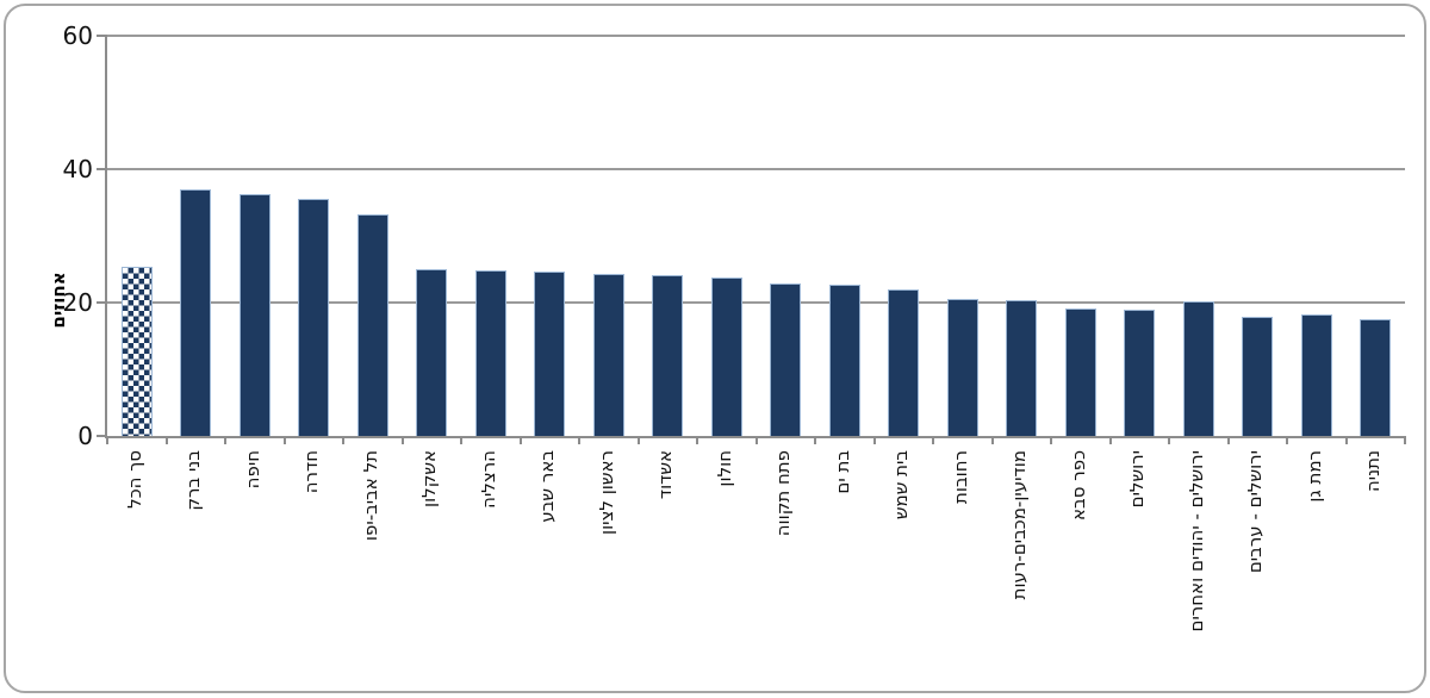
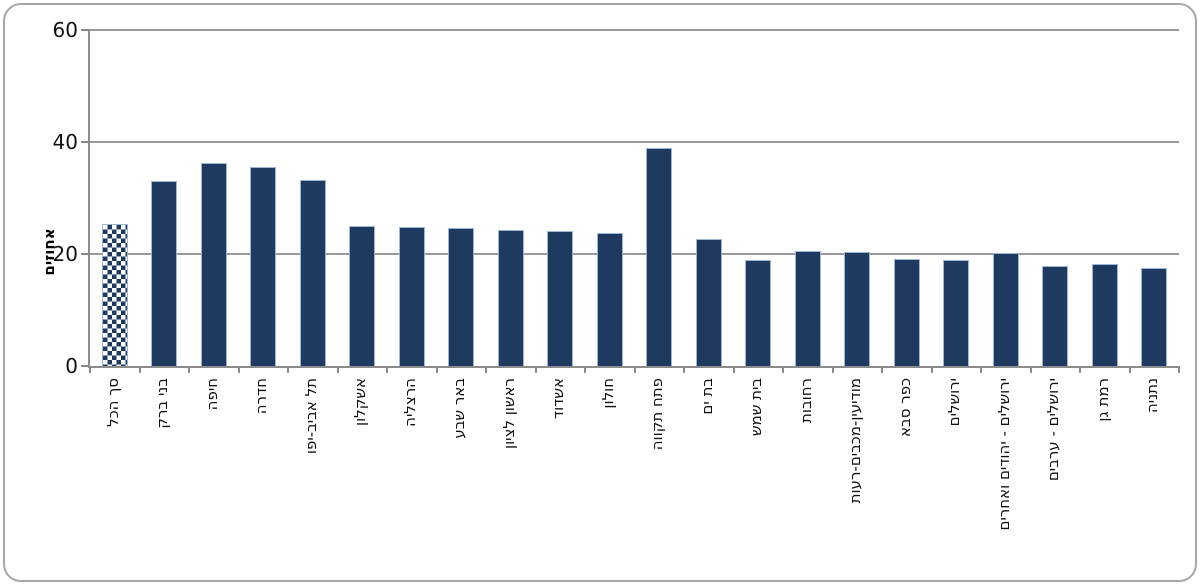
בני ברק: 37 -> 33
פתח תקווה: 23 -> 39
בית שמש: 22 -> 19
